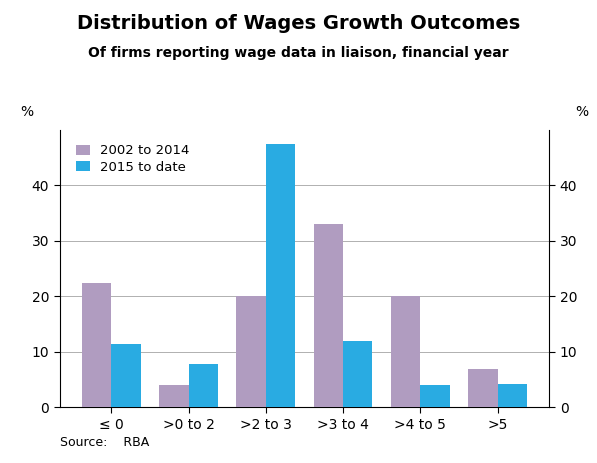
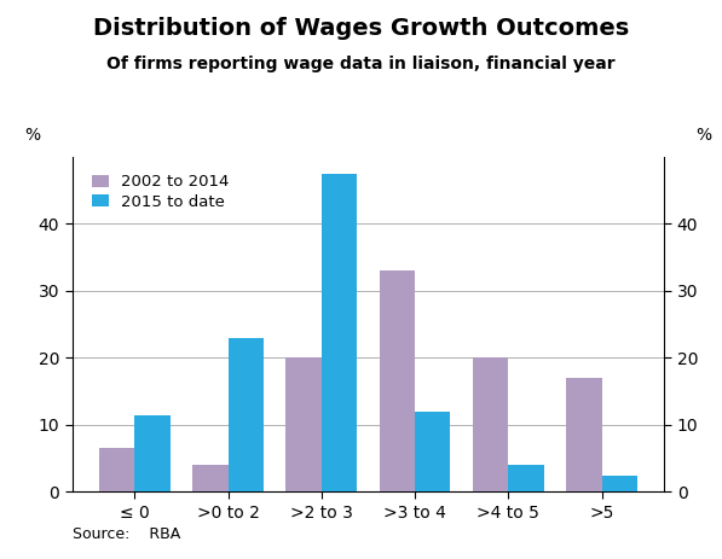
2002 to 2014/≤ 0: 22.4 -> 6.5
2015 to date/>0 to 2: 7.8 -> 23.0
2002 to 2014/>5: 7.0 -> 17.0
2015 to date/>5: 4.2 -> 2.5
